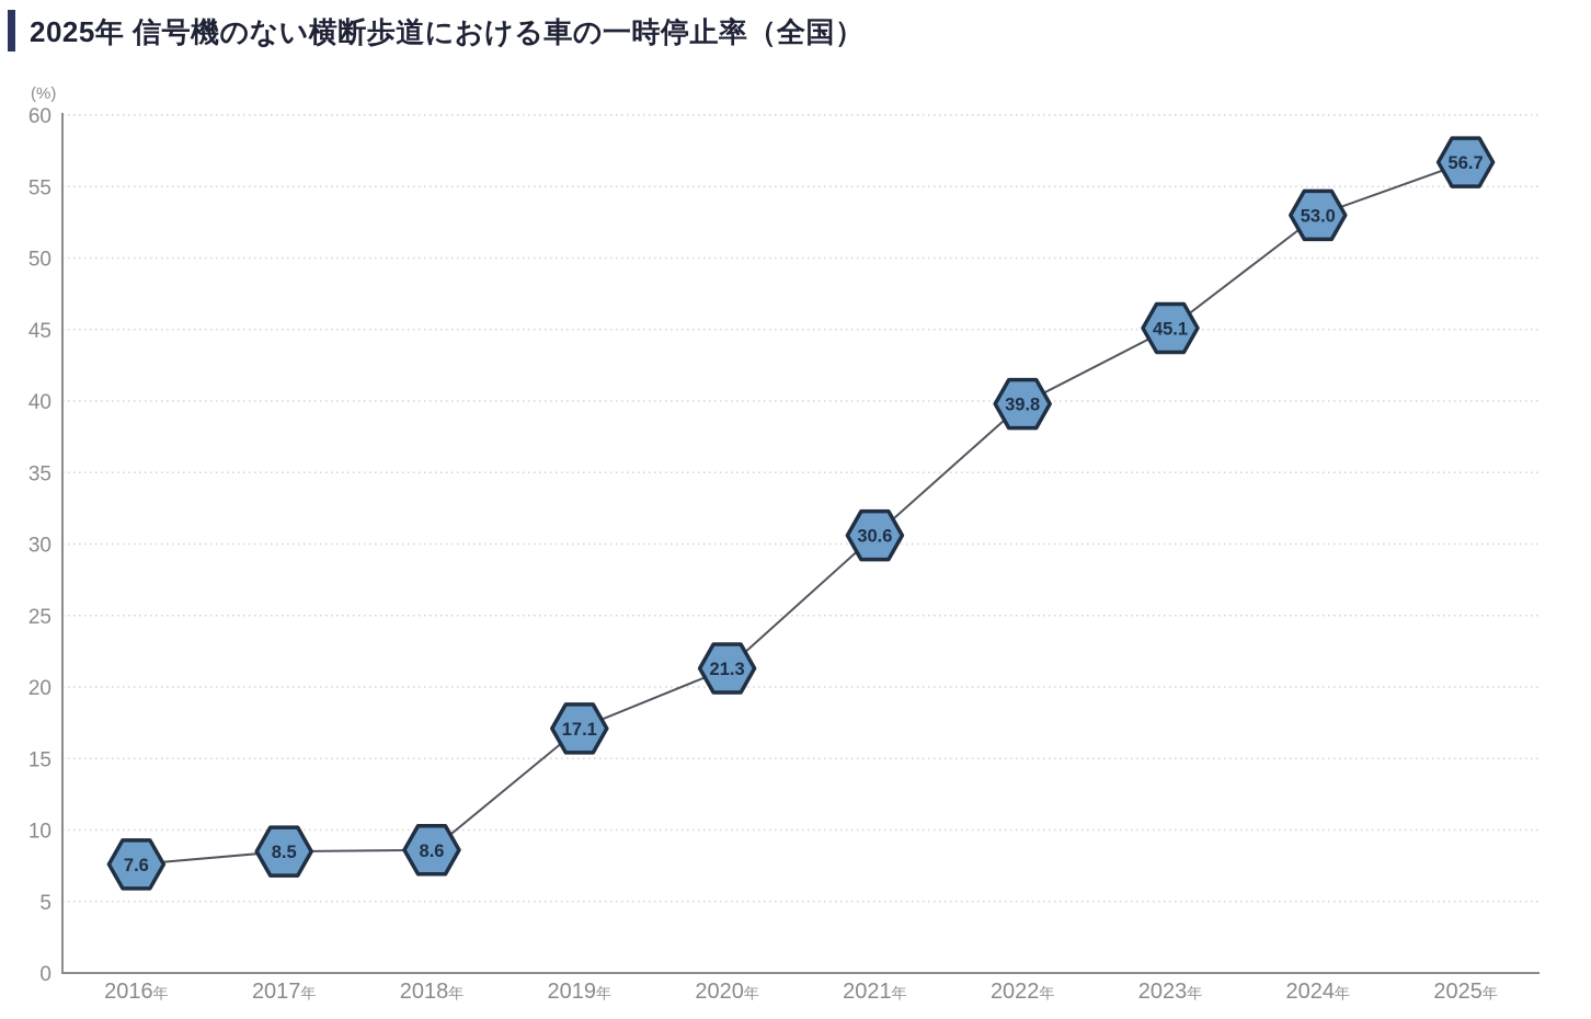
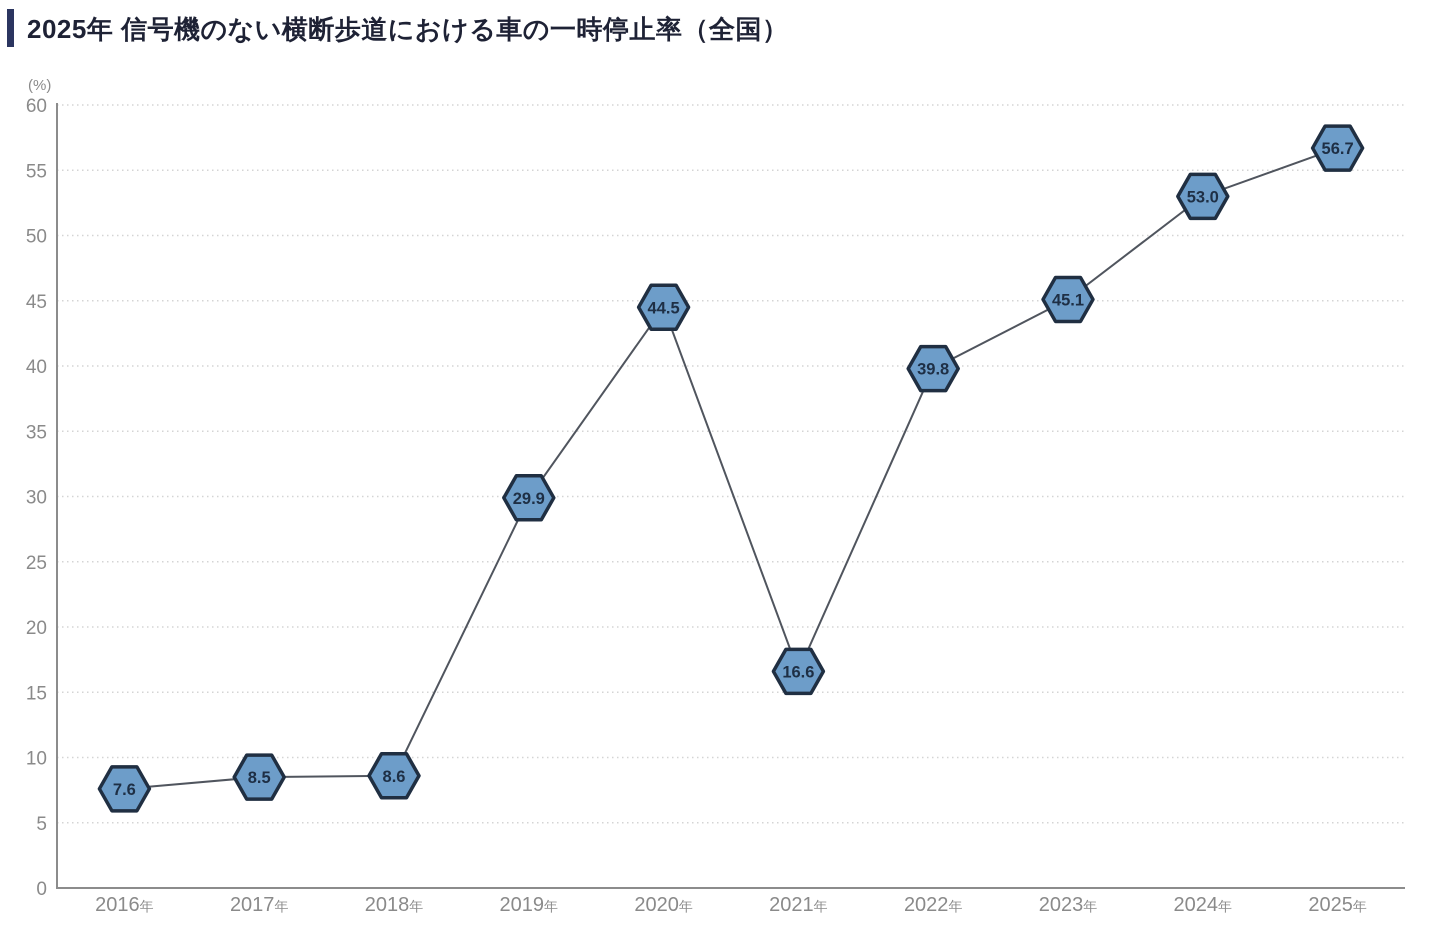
2019年: 17.1 -> 29.9
2020年: 21.3 -> 44.5
2021年: 30.6 -> 16.6
